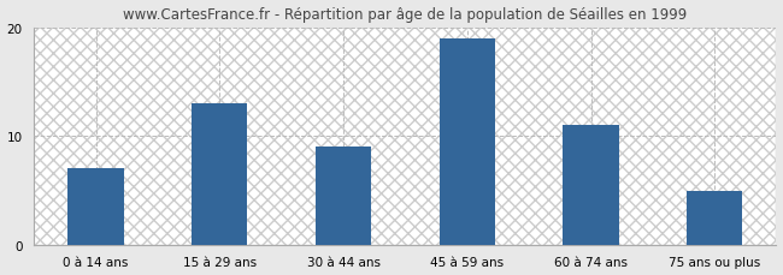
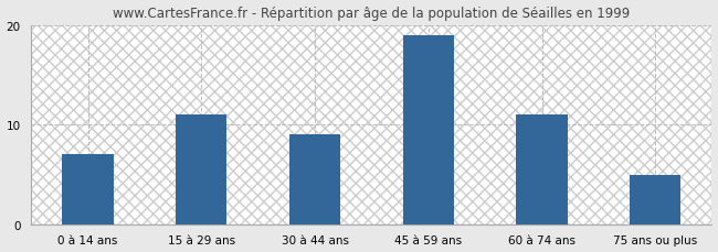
15 à 29 ans: 13 -> 11
